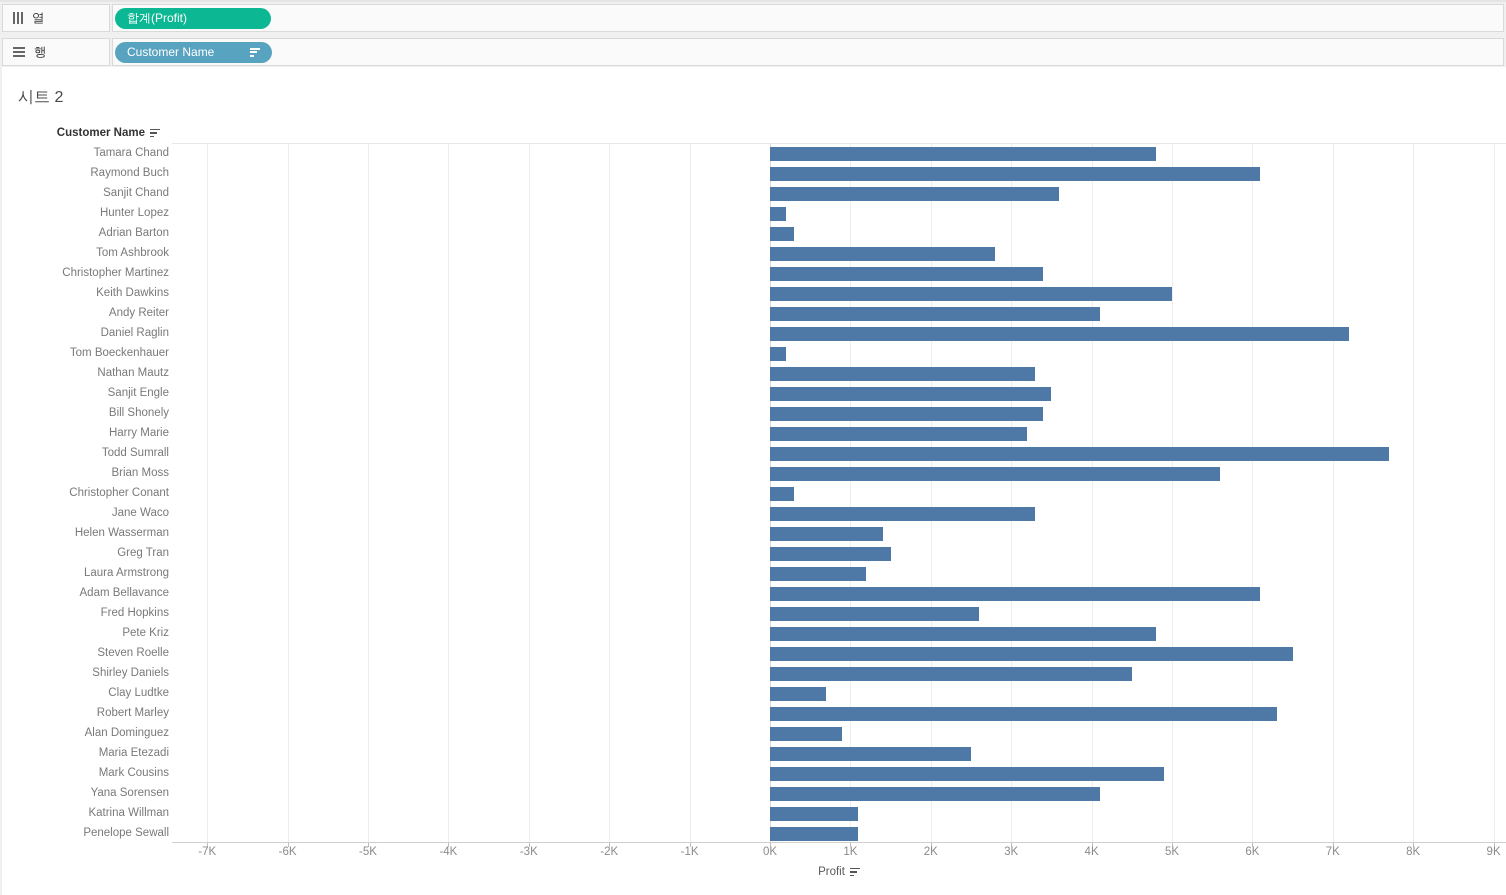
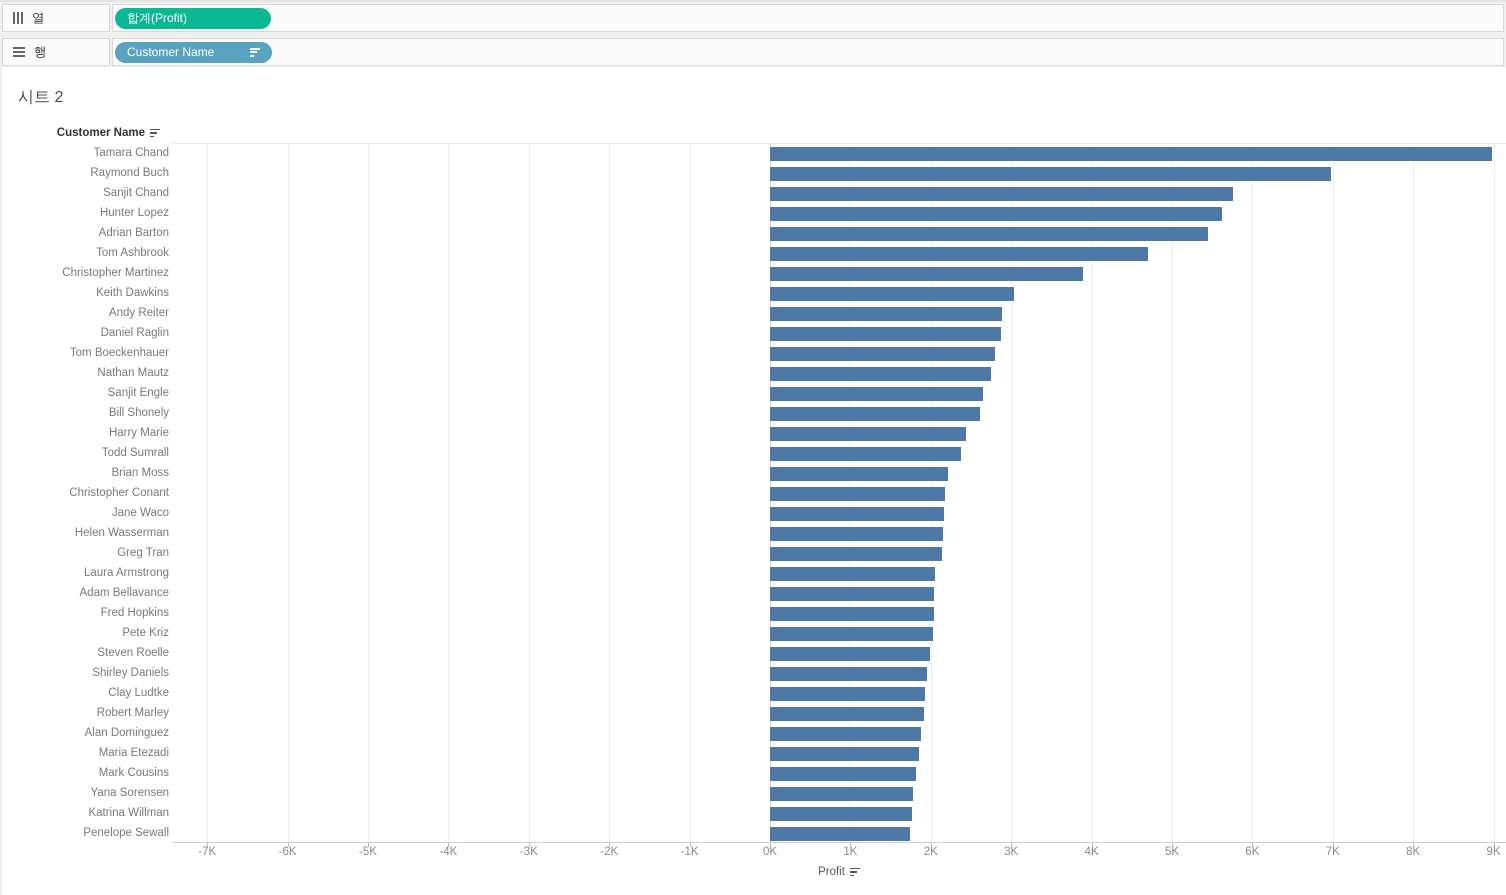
Tamara Chand: 4.8K -> 9.0K
Raymond Buch: 6.1K -> 7.0K
Sanjit Chand: 3.6K -> 5.8K
Hunter Lopez: 0.2K -> 5.6K
Adrian Barton: 0.3K -> 5.4K
Tom Ashbrook: 2.8K -> 4.7K
Christopher Martinez: 3.4K -> 3.9K
Keith Dawkins: 5.0K -> 3.0K
Andy Reiter: 4.1K -> 2.9K
Daniel Raglin: 7.2K -> 2.9K
Tom Boeckenhauer: 0.2K -> 2.8K
Nathan Mautz: 3.3K -> 2.8K
Sanjit Engle: 3.5K -> 2.6K
Bill Shonely: 3.4K -> 2.6K
Harry Marie: 3.2K -> 2.4K
Todd Sumrall: 7.7K -> 2.4K
Brian Moss: 5.6K -> 2.2K
Christopher Conant: 0.3K -> 2.2K
Jane Waco: 3.3K -> 2.2K
Helen Wasserman: 1.4K -> 2.2K
Greg Tran: 1.5K -> 2.1K
Laura Armstrong: 1.2K -> 2.0K
Adam Bellavance: 6.1K -> 2.0K
Fred Hopkins: 2.6K -> 2.0K
Pete Kriz: 4.8K -> 2.0K
Steven Roelle: 6.5K -> 2.0K
Shirley Daniels: 4.5K -> 2.0K
Clay Ludtke: 0.7K -> 1.9K
Robert Marley: 6.3K -> 1.9K
Alan Dominguez: 0.9K -> 1.9K
Maria Etezadi: 2.5K -> 1.9K
Mark Cousins: 4.9K -> 1.8K
Yana Sorensen: 4.1K -> 1.8K
Katrina Willman: 1.1K -> 1.8K
Penelope Sewall: 1.1K -> 1.7K
